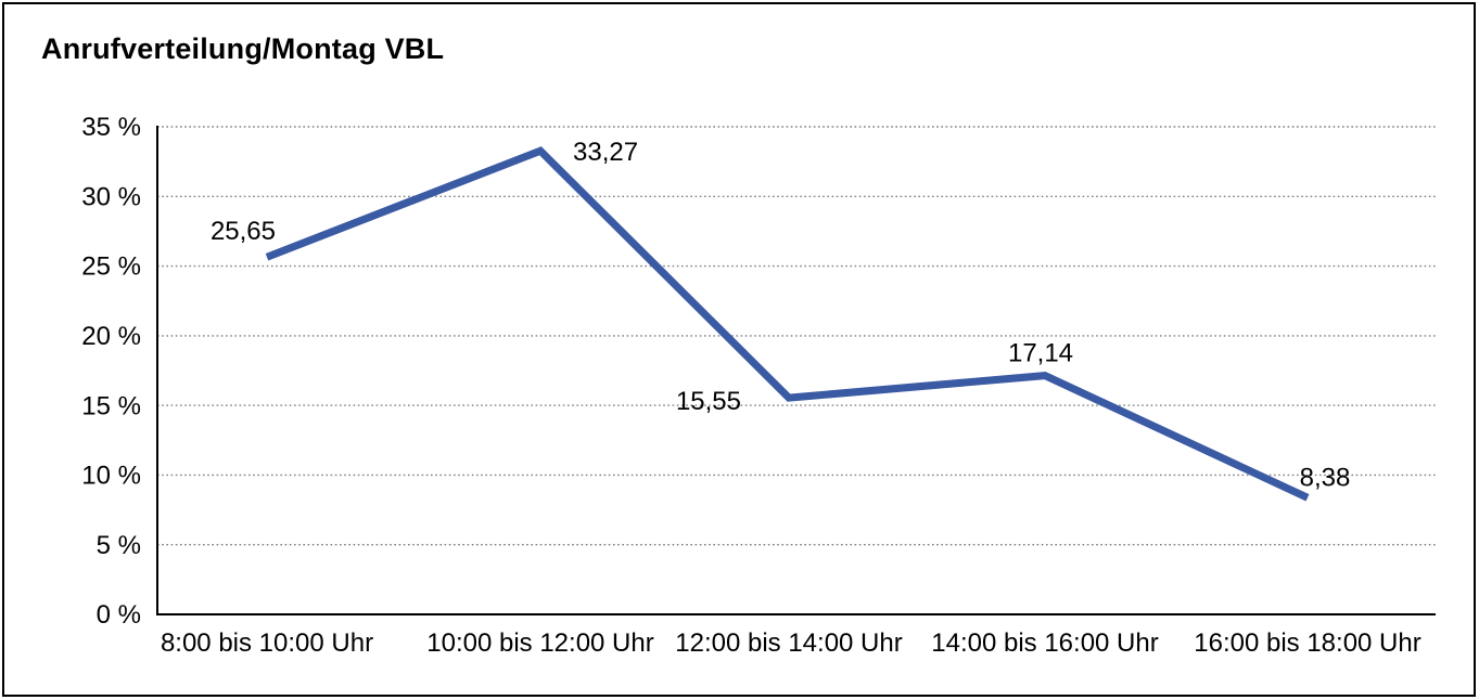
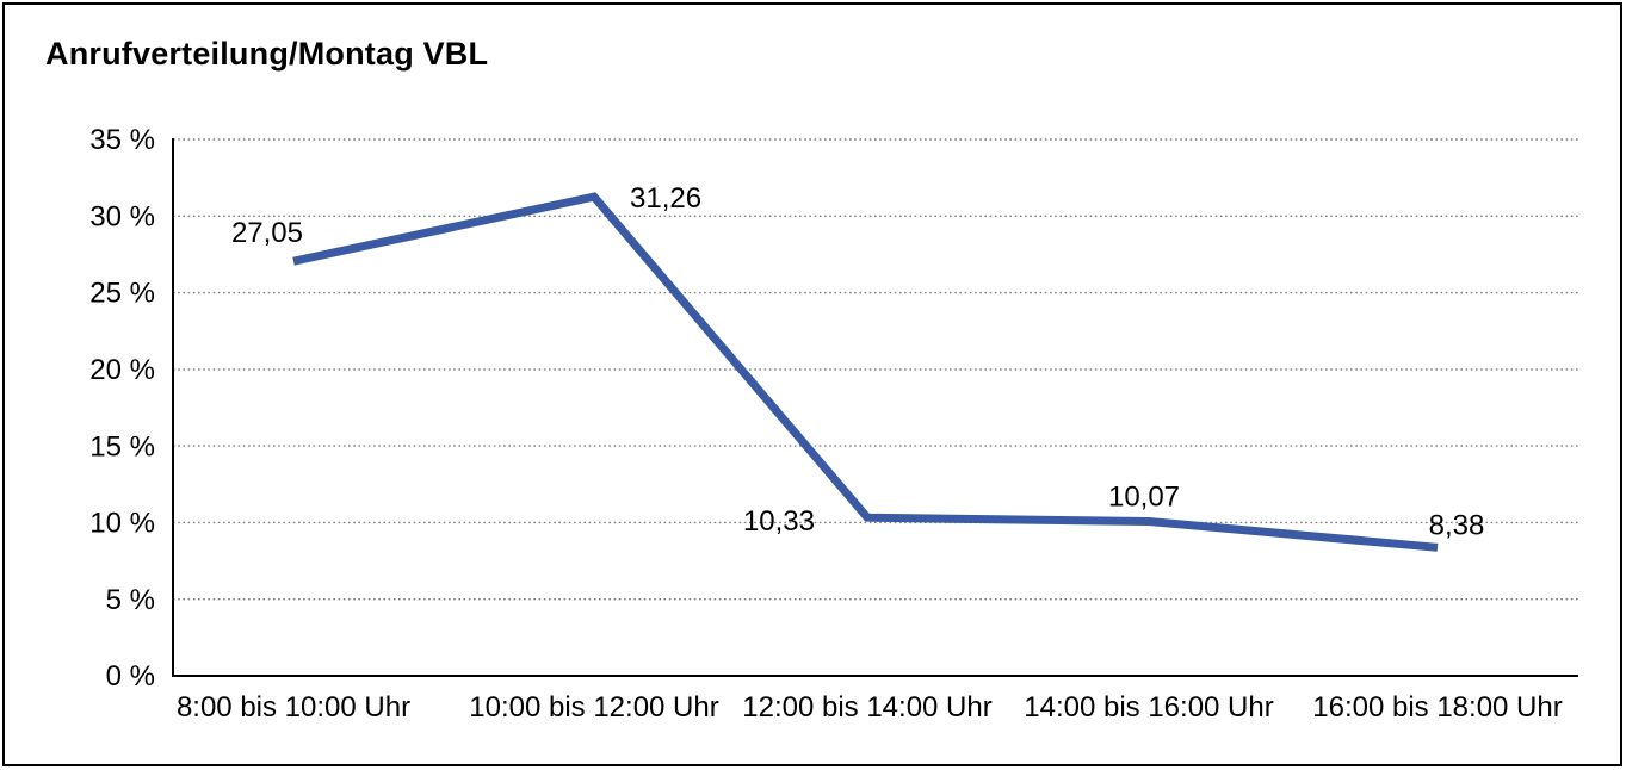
8:00 bis 10:00 Uhr: 25,65 -> 27,05
10:00 bis 12:00 Uhr: 33,27 -> 31,26
12:00 bis 14:00 Uhr: 15,55 -> 10,33
14:00 bis 16:00 Uhr: 17,14 -> 10,07
